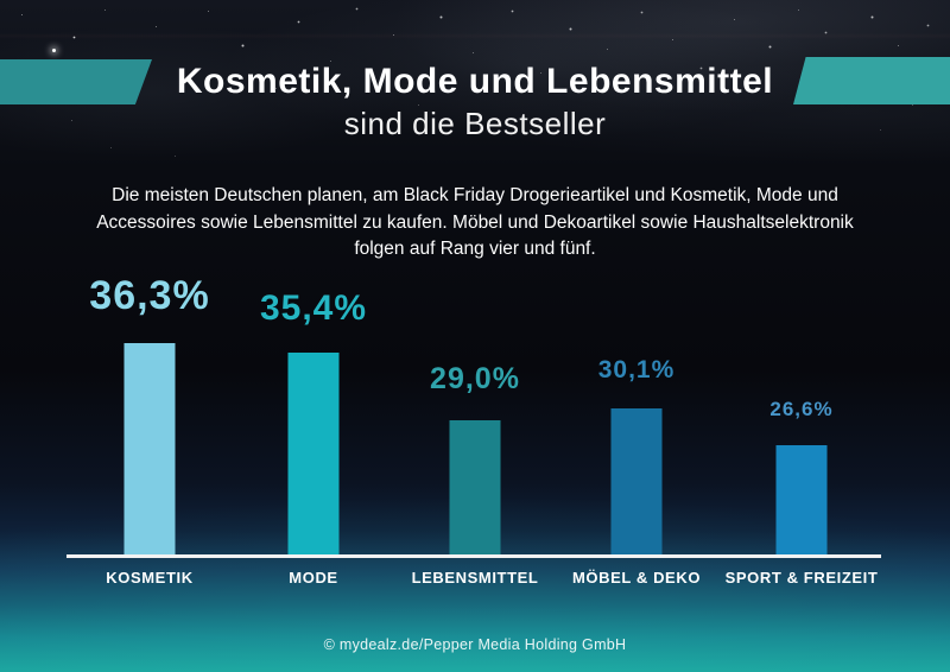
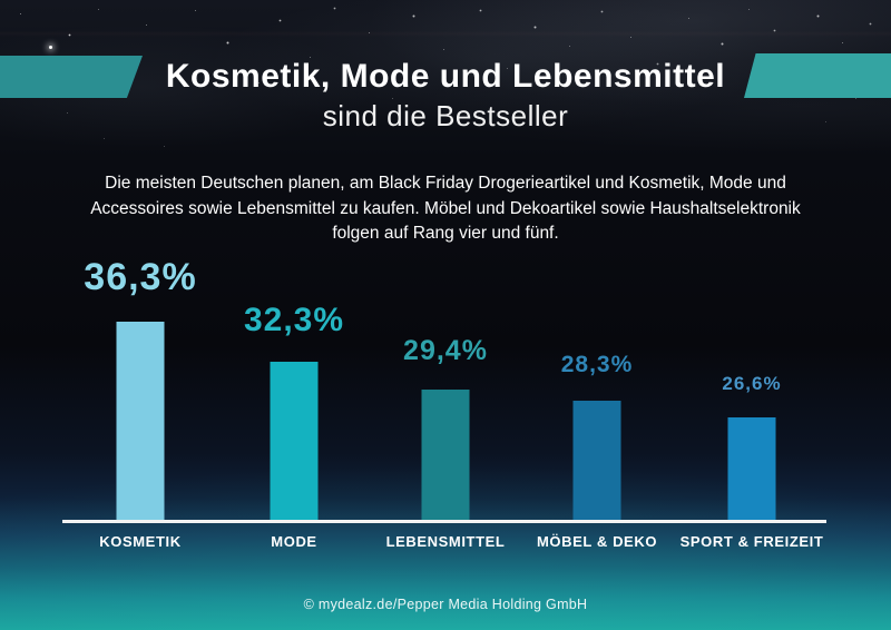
MODE: 35,4% -> 32,3%
LEBENSMITTEL: 29,0% -> 29,4%
MÖBEL & DEKO: 30,1% -> 28,3%
